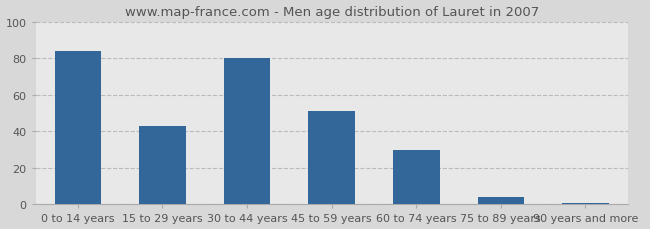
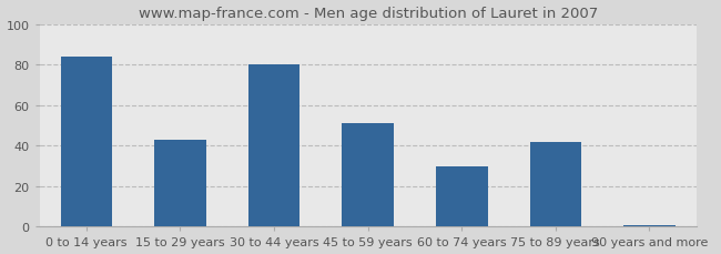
75 to 89 years: 4 -> 42
